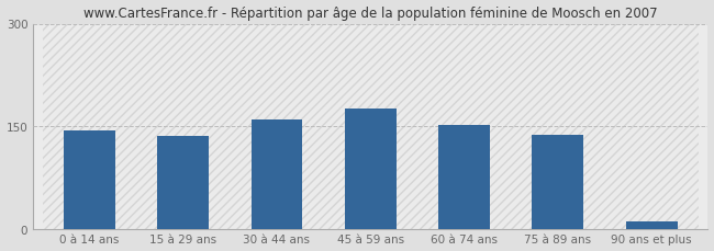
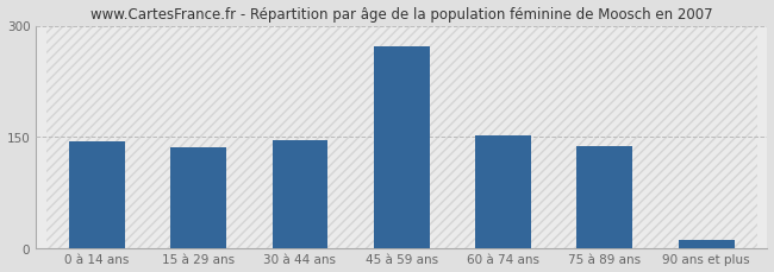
30 à 44 ans: 160 -> 146
45 à 59 ans: 175 -> 272
